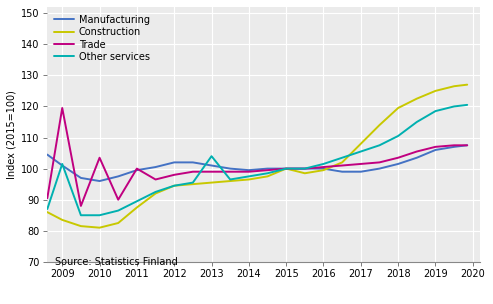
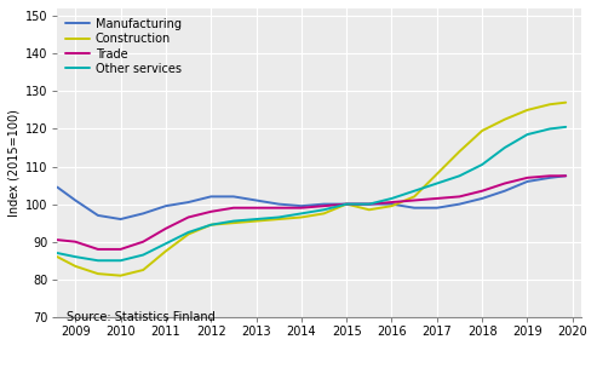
Trade/2009: 119.5 -> 90.0
Other services/2009: 101.5 -> 86.0
Trade/2010: 103.5 -> 88.0
Trade/2011: 100.0 -> 93.5
Other services/2013: 104.0 -> 96.0
